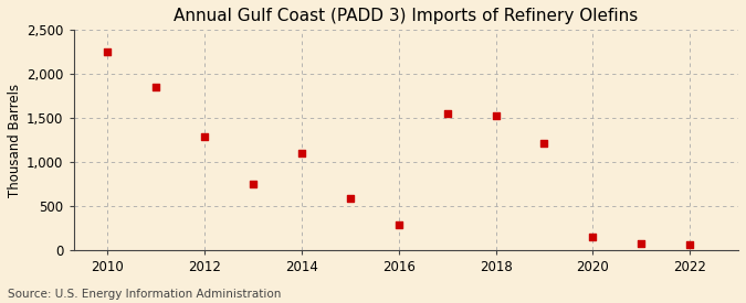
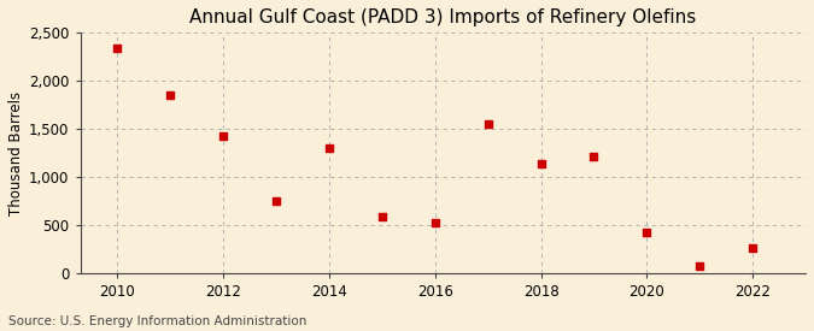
2010: 2,250 -> 2,340
2012: 1,290 -> 1,420
2014: 1,100 -> 1,300
2016: 290 -> 520
2018: 1,530 -> 1,140
2020: 150 -> 420
2022: 60 -> 260
